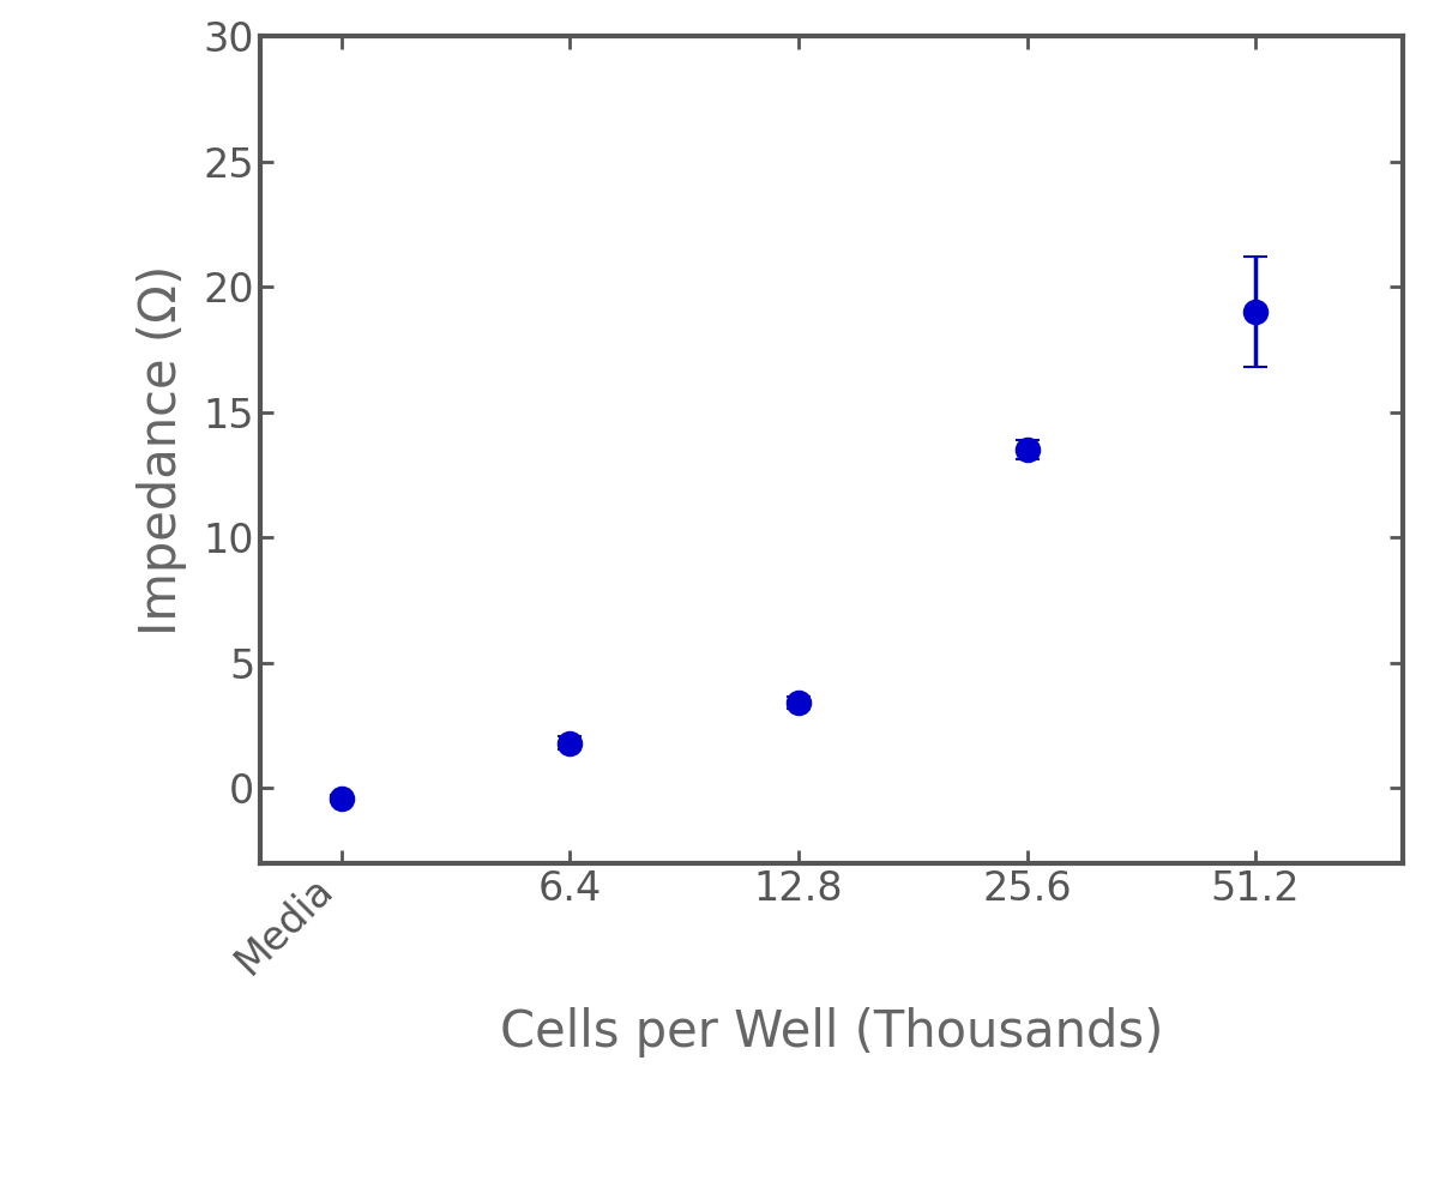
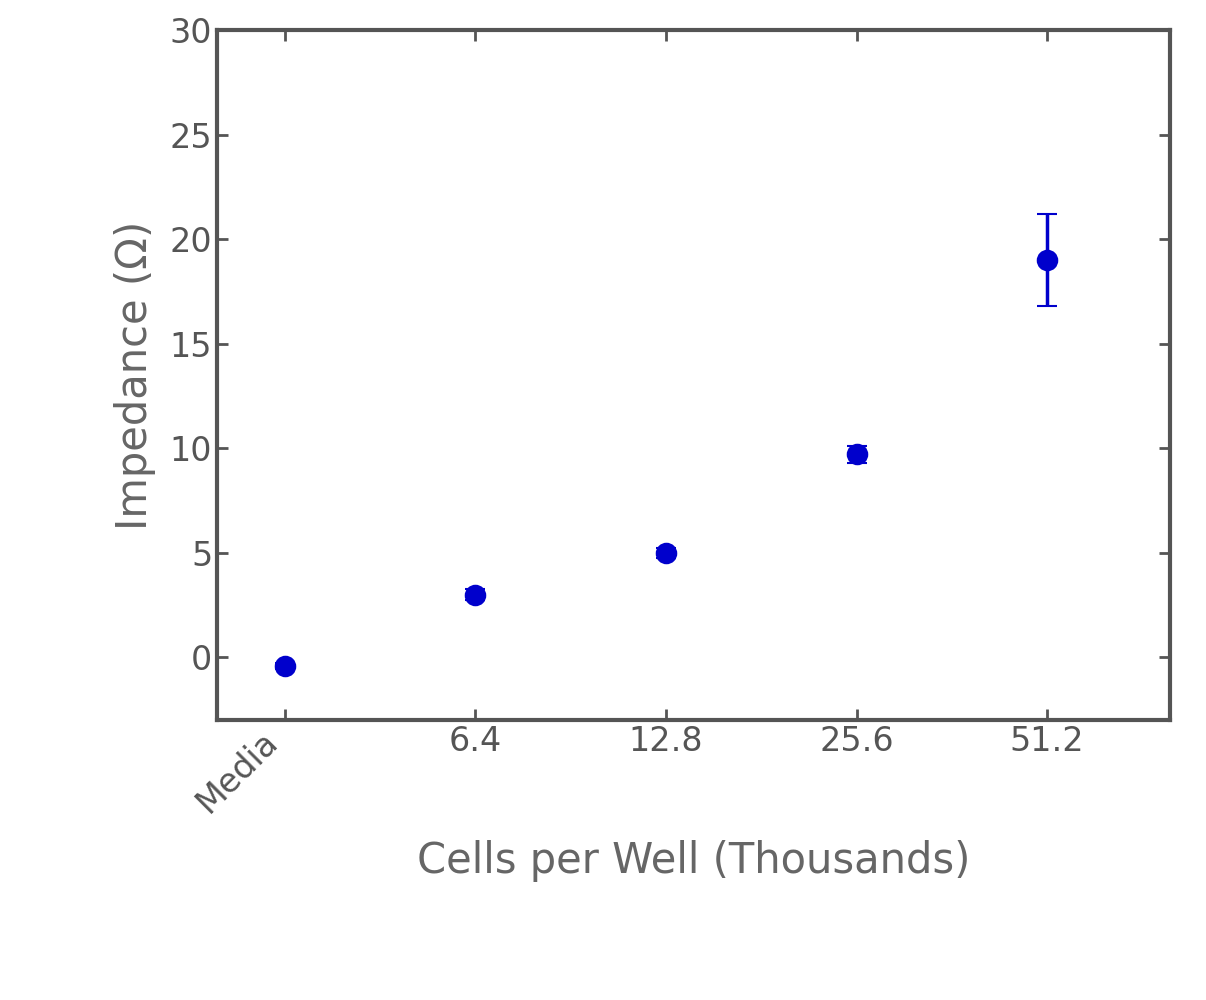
6.4: 1.8 -> 3.0
12.8: 3.4 -> 5.0
25.6: 13.5 -> 9.7
